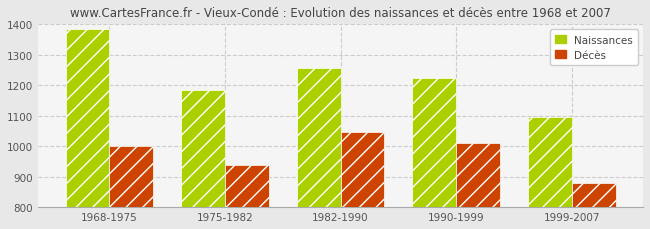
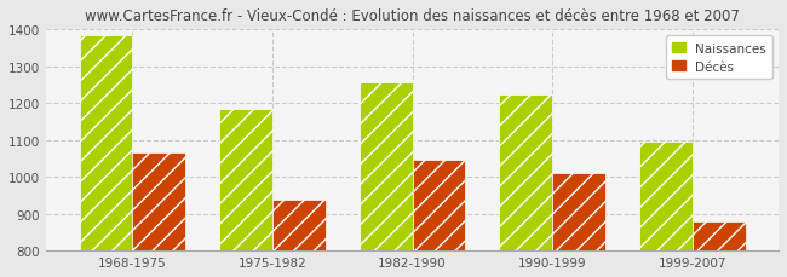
Décès/1968-1975: 1000 -> 1065
